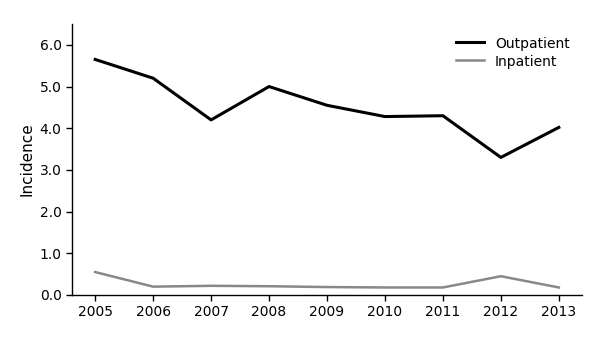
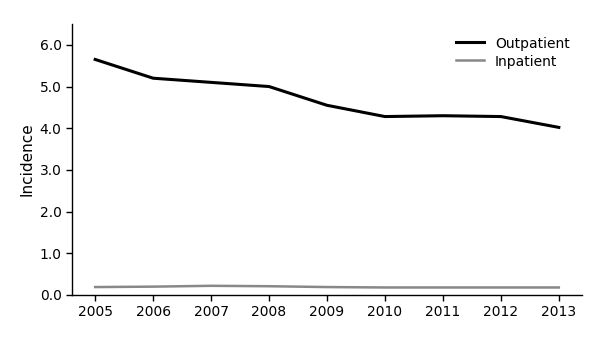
Inpatient/2005: 0.55 -> 0.19
Outpatient/2007: 4.20 -> 5.10
Outpatient/2012: 3.30 -> 4.28
Inpatient/2012: 0.45 -> 0.18
